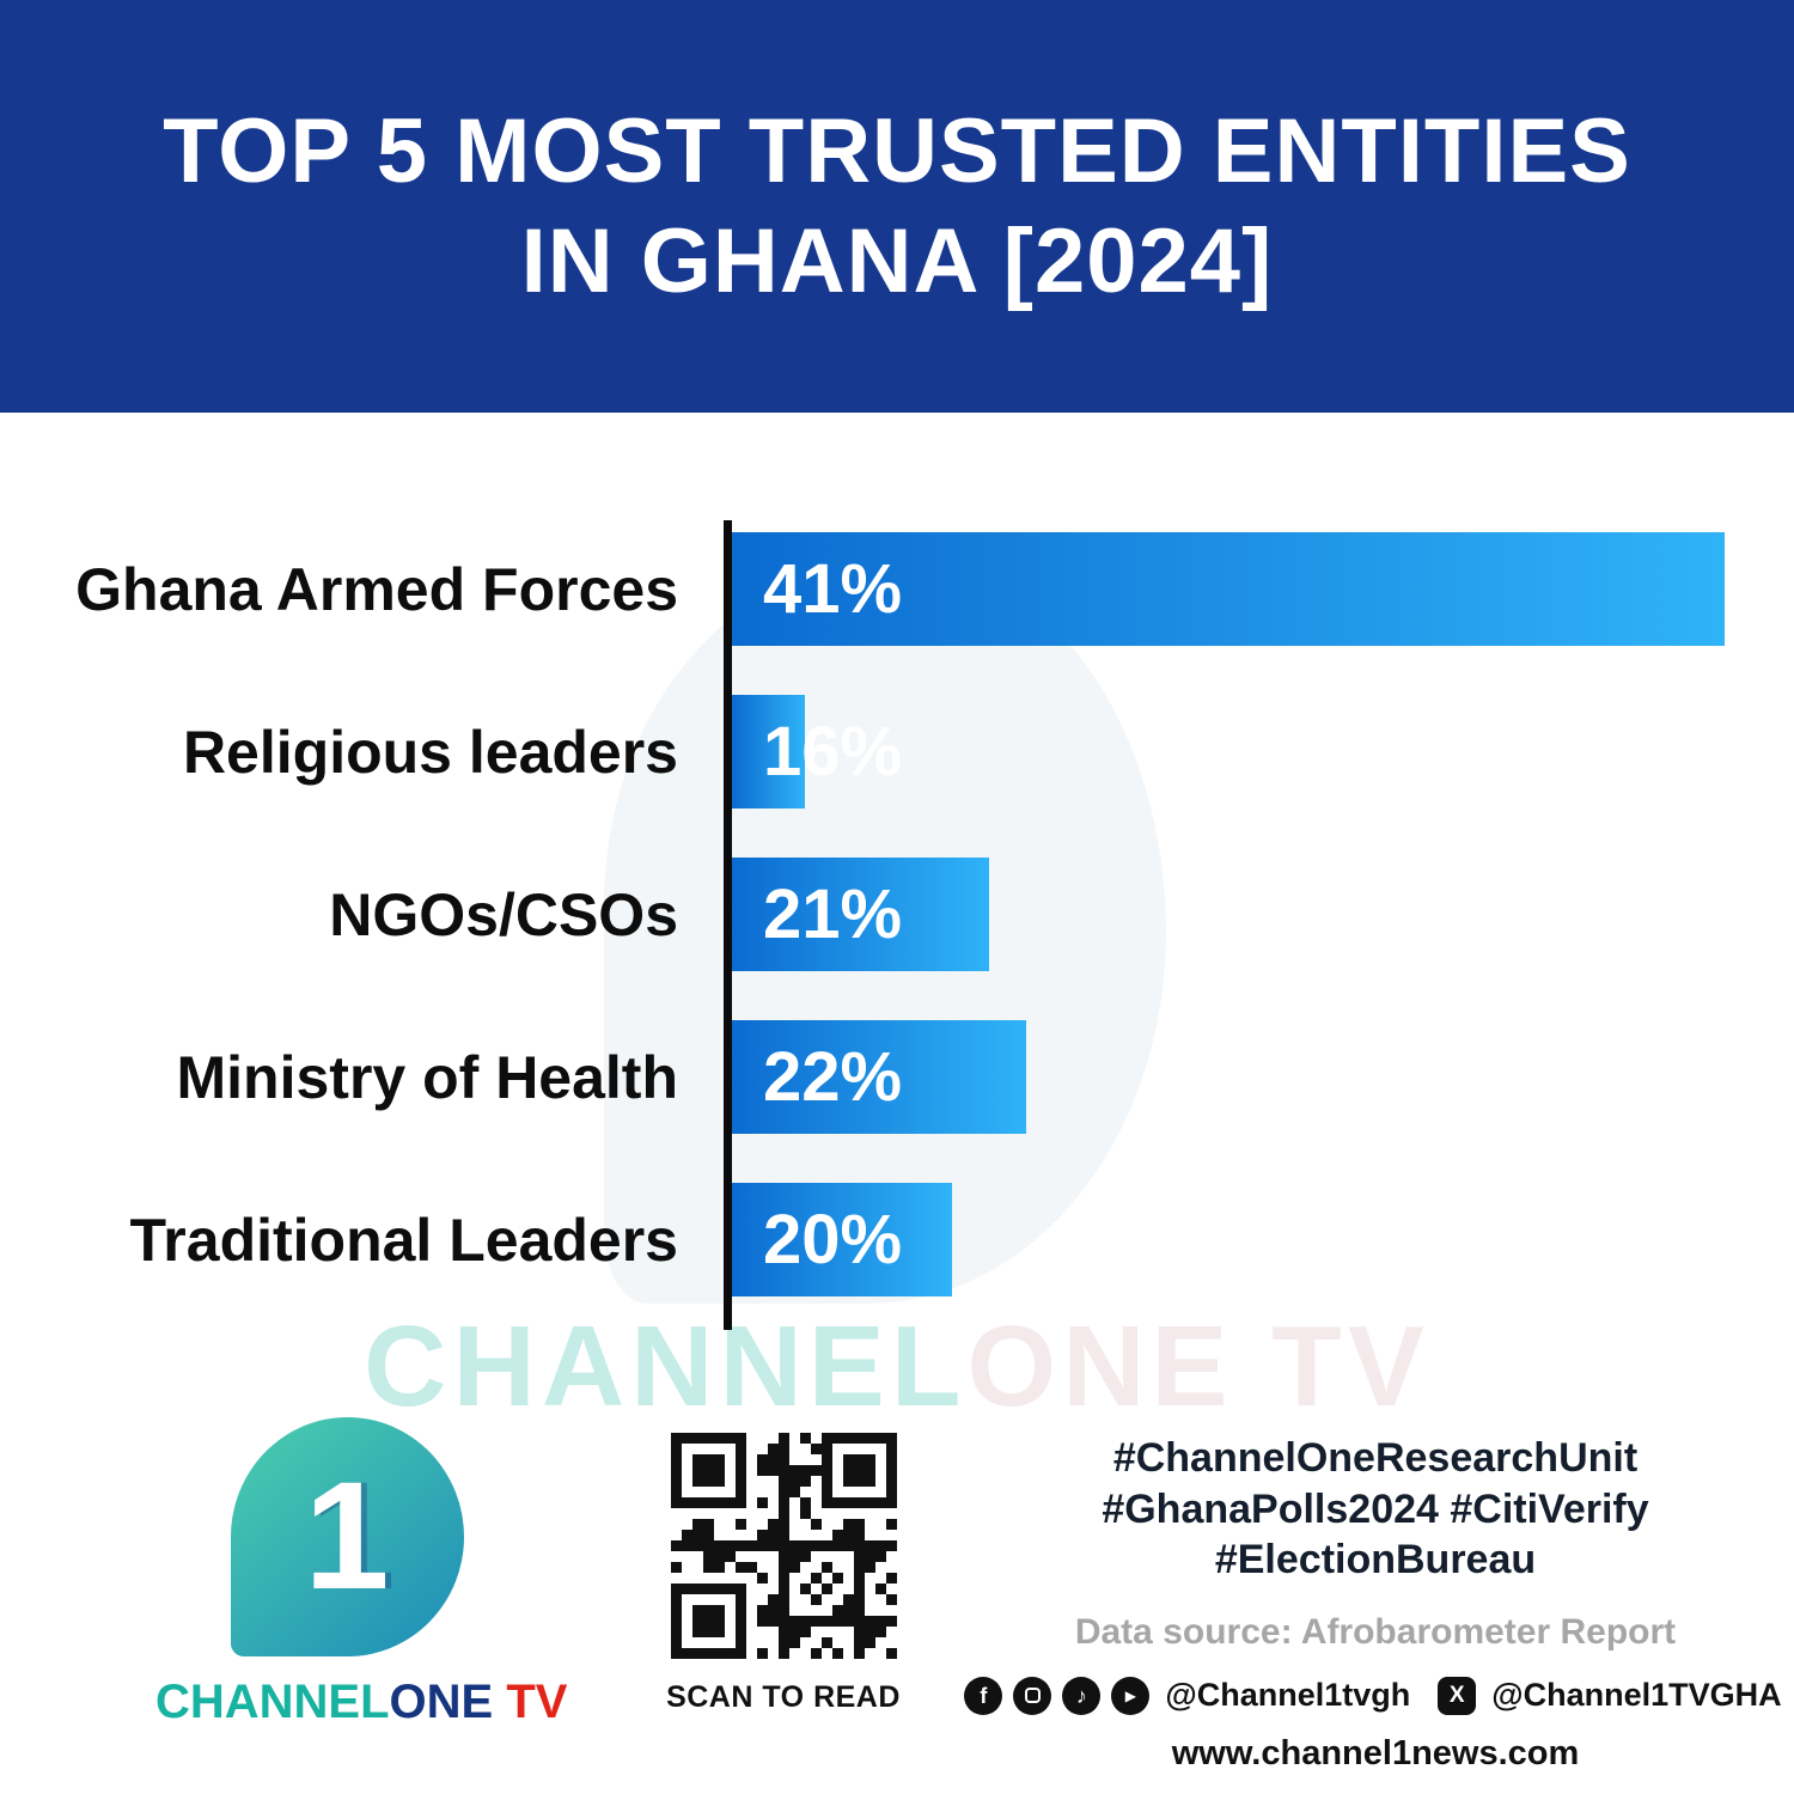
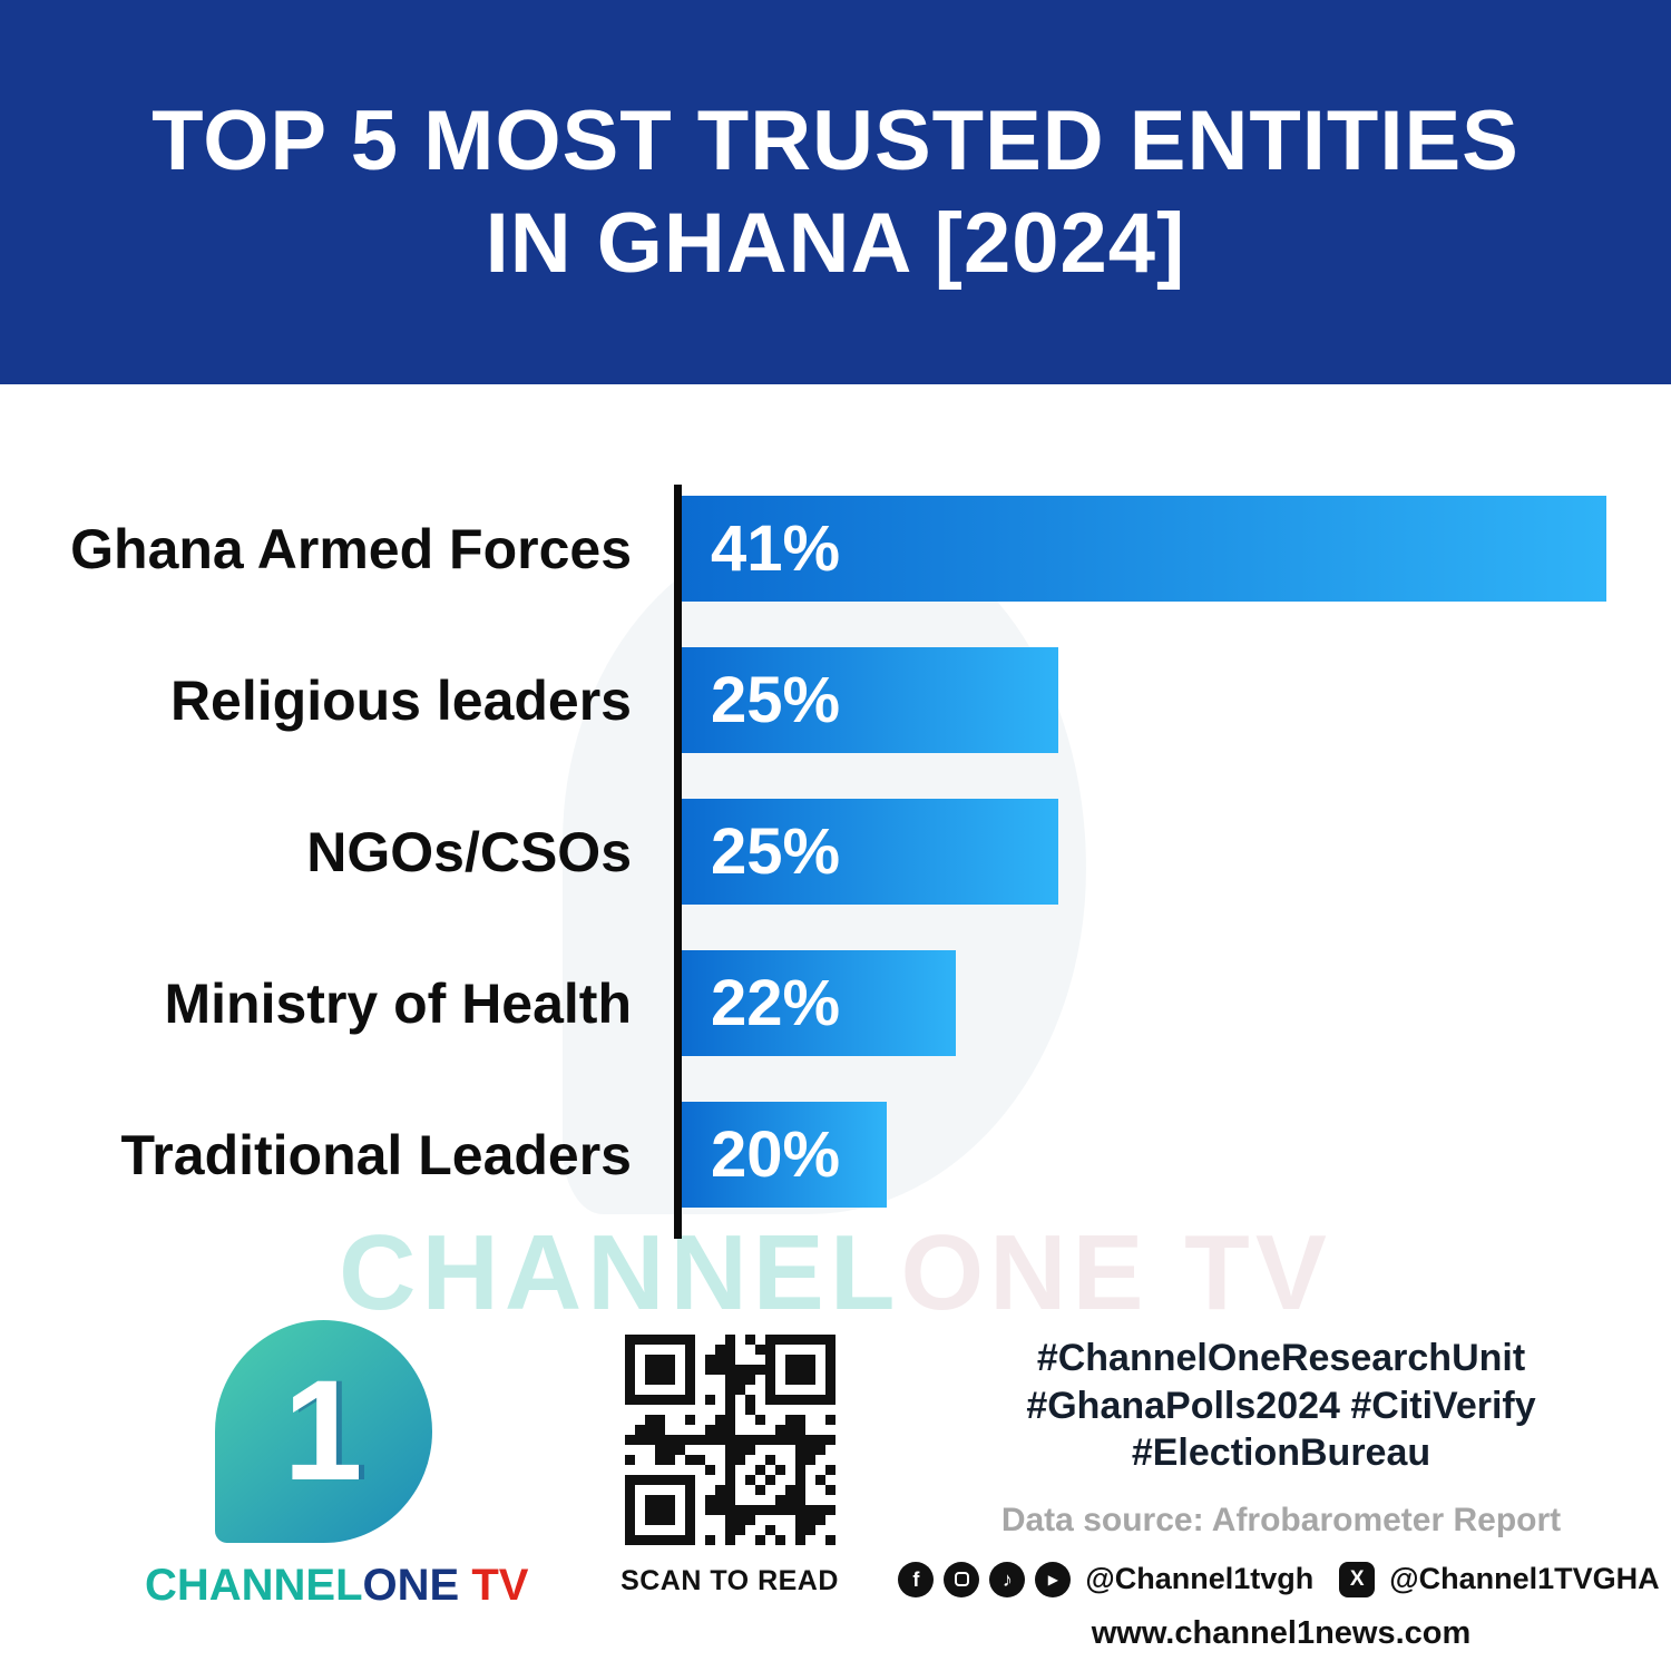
Religious leaders: 16% -> 25%
NGOs/CSOs: 21% -> 25%
